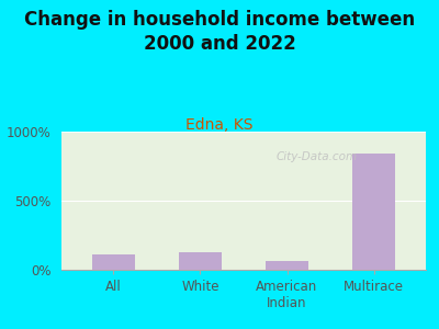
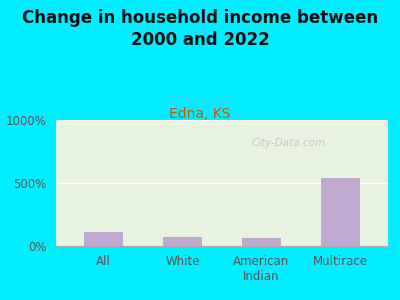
White: 120% -> 70%
Multirace: 840% -> 540%
